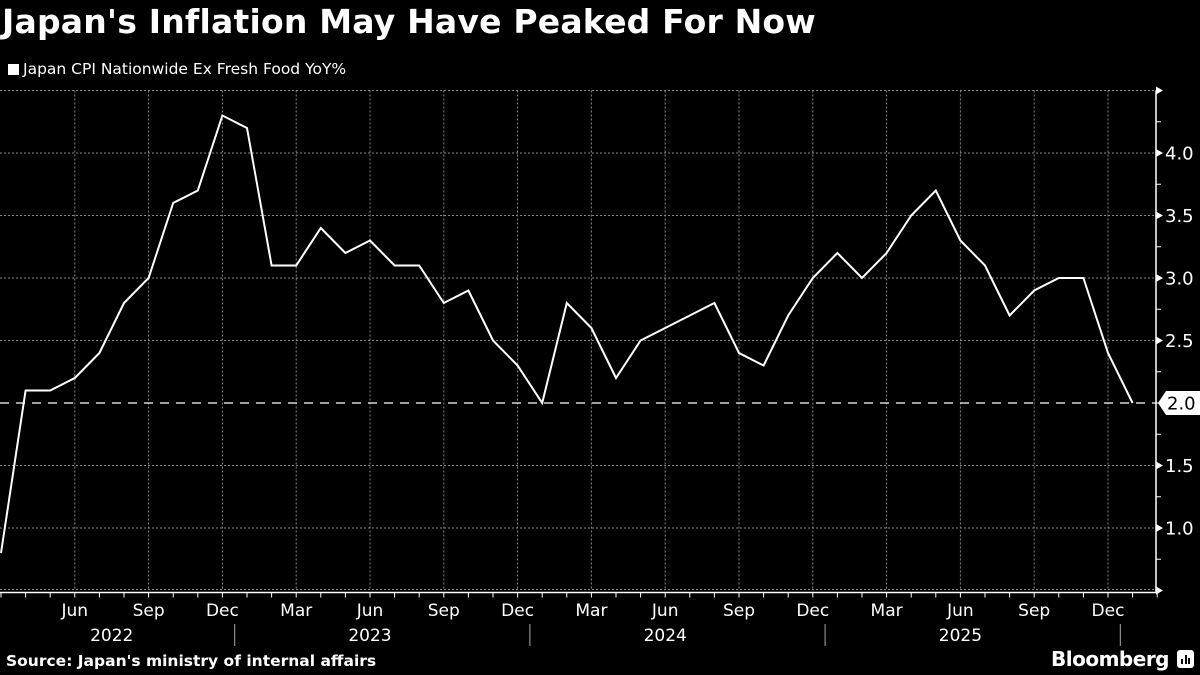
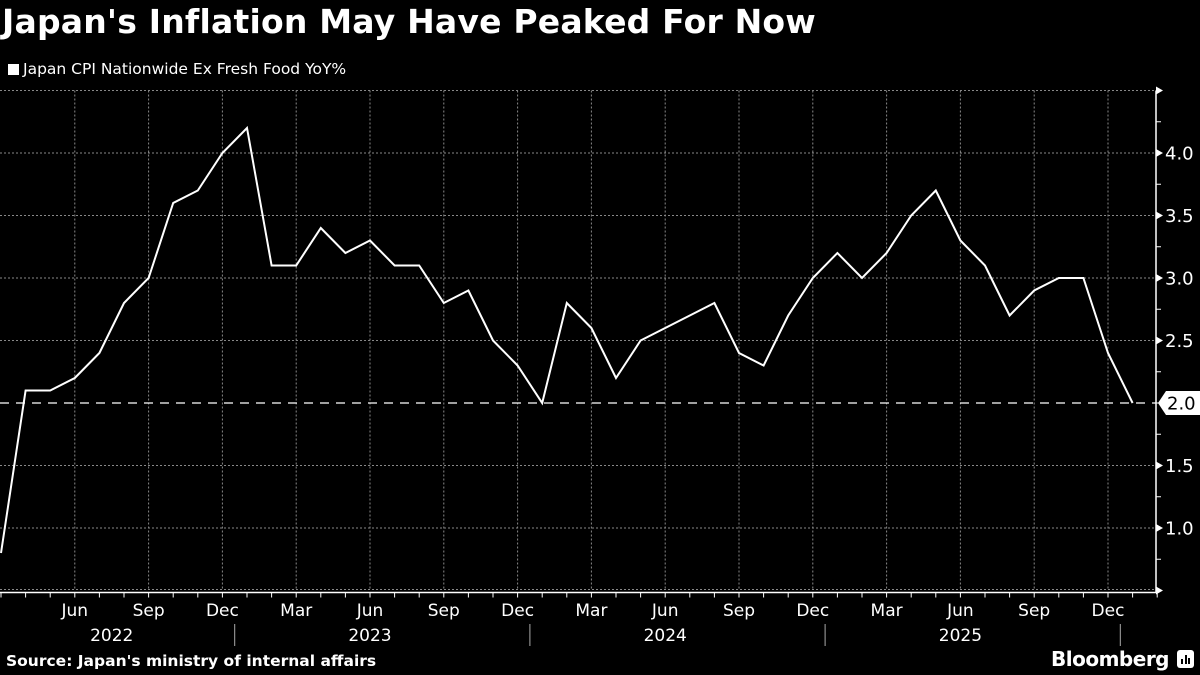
Dec 2022: 4.3 -> 4.0
